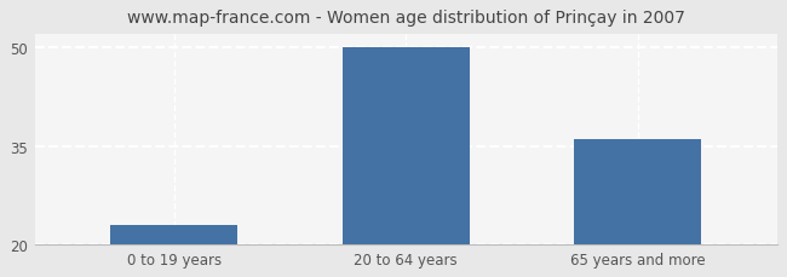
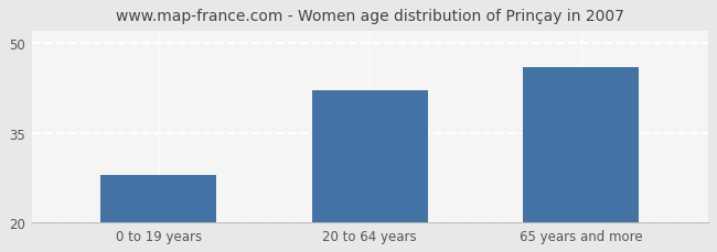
0 to 19 years: 23 -> 28
20 to 64 years: 50 -> 42
65 years and more: 36 -> 46
